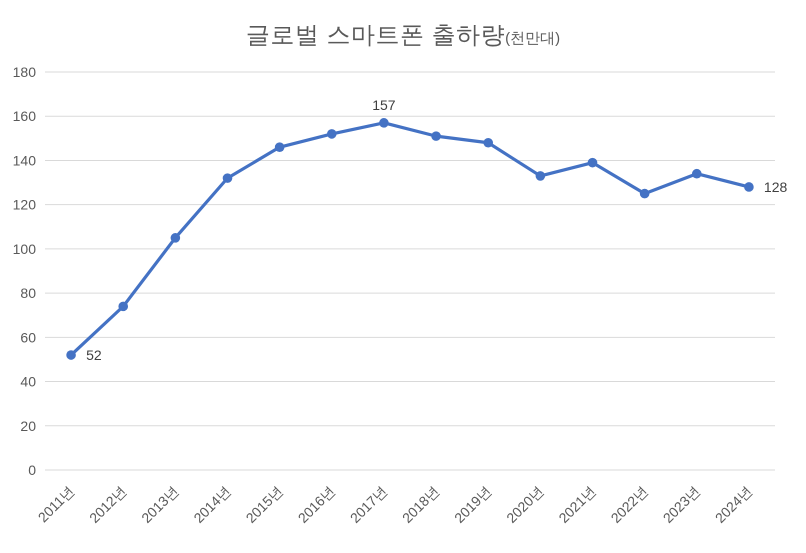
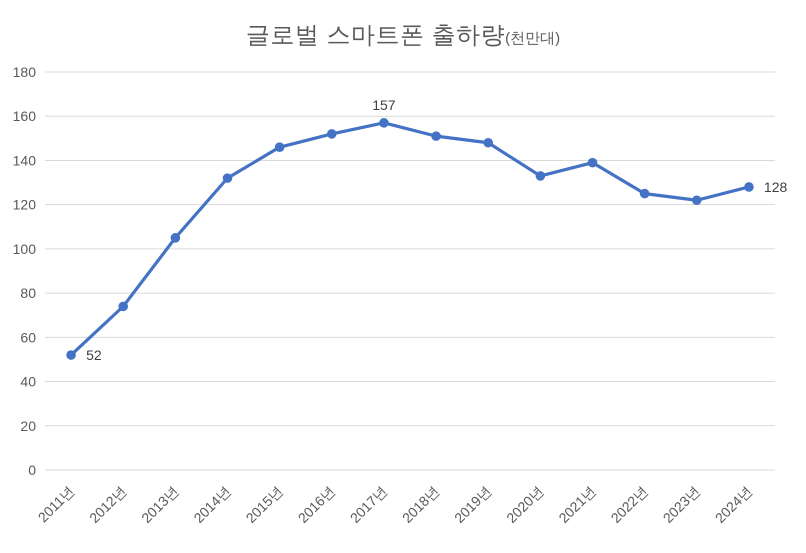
2023년: 134 -> 122
